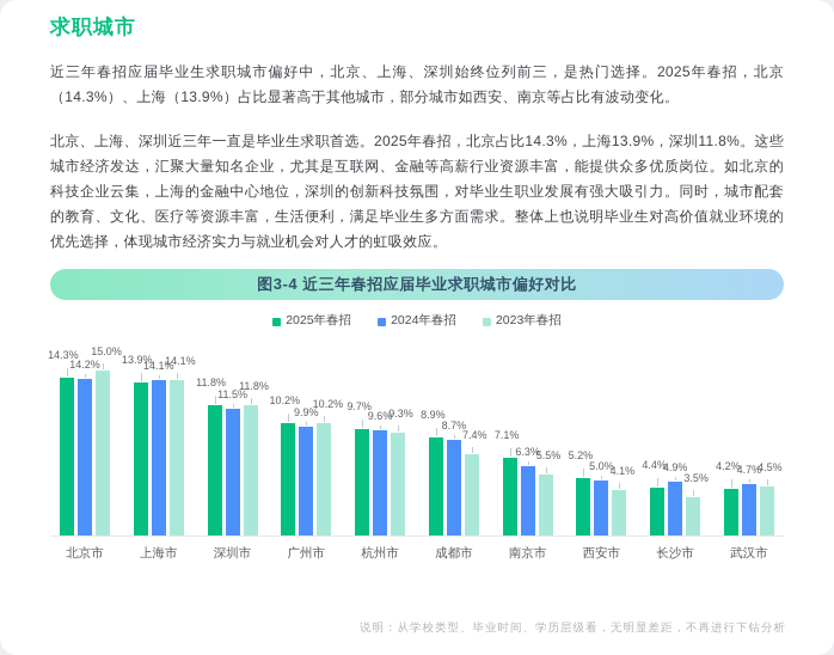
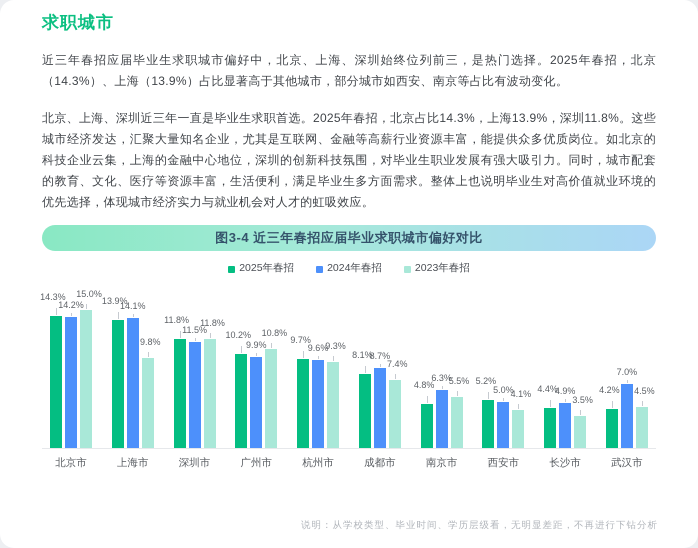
2023年春招/上海市: 14.1% -> 9.8%
2023年春招/广州市: 10.2% -> 10.8%
2025年春招/成都市: 8.9% -> 8.1%
2025年春招/南京市: 7.1% -> 4.8%
2024年春招/武汉市: 4.7% -> 7.0%
